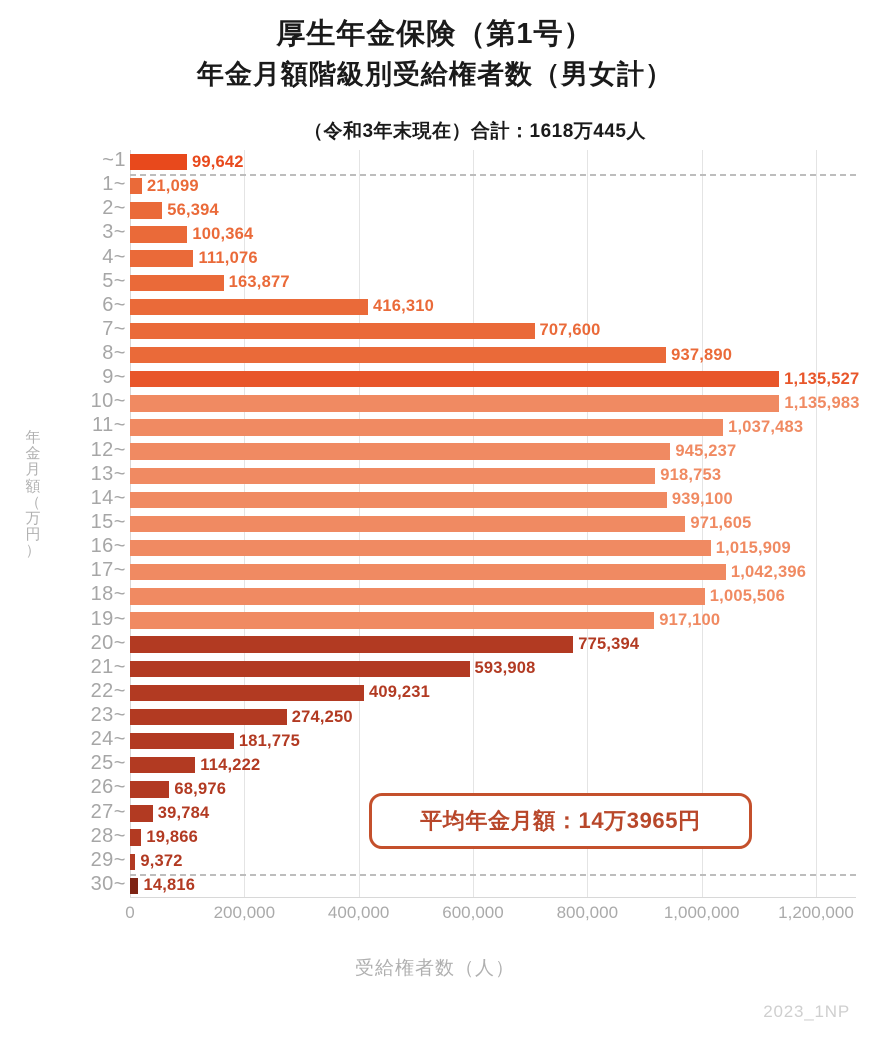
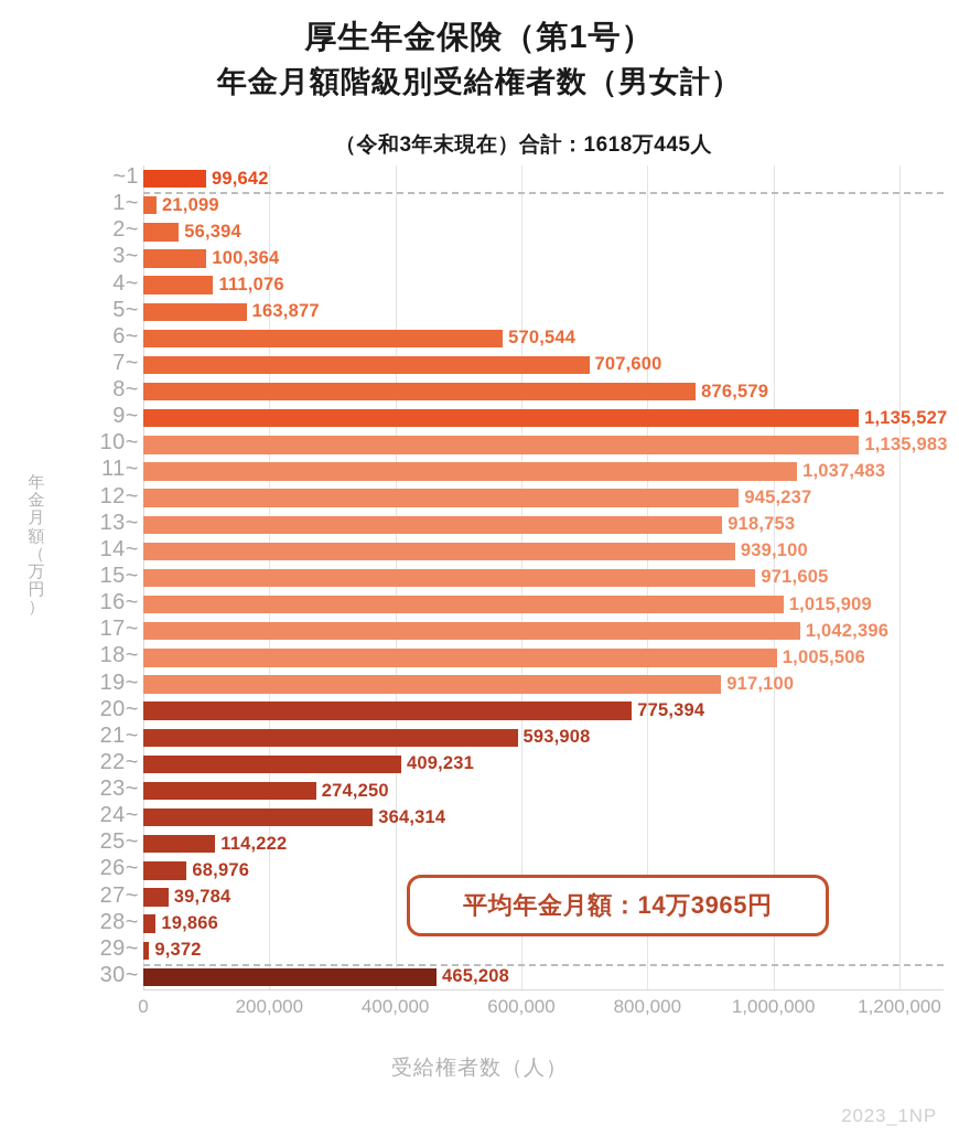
6~: 416,310 -> 570,544
8~: 937,890 -> 876,579
24~: 181,775 -> 364,314
30~: 14,816 -> 465,208
